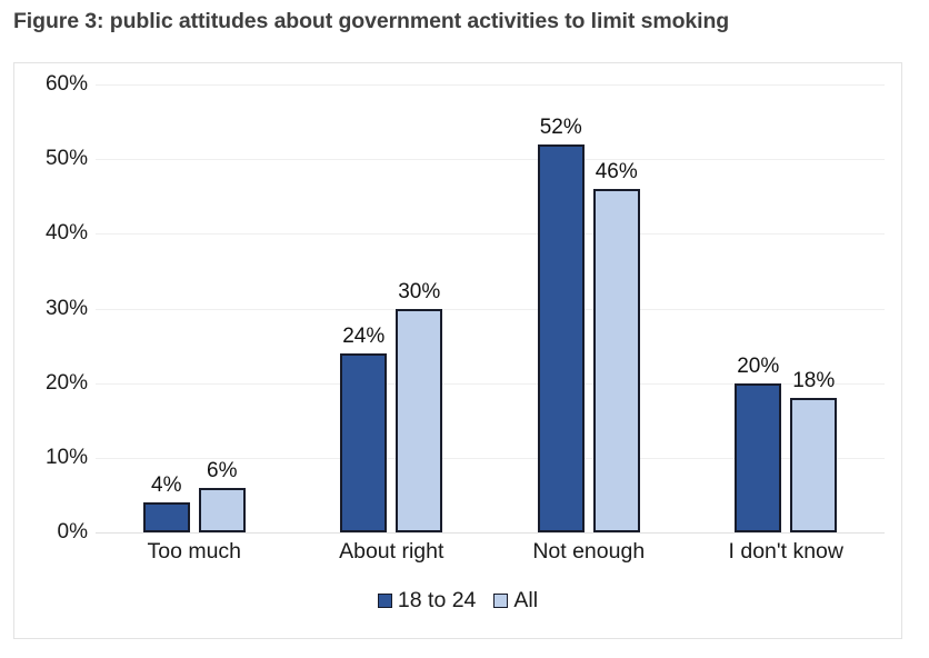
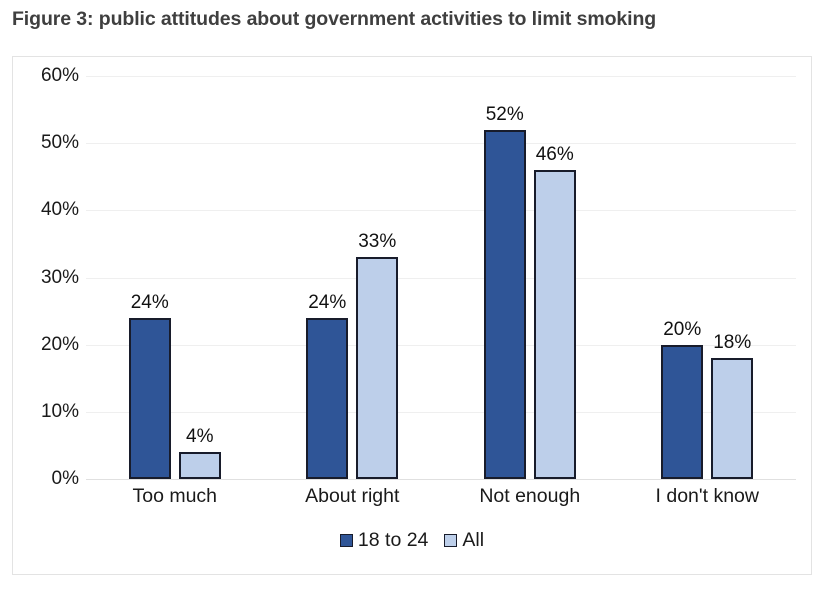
18 to 24/Too much: 4% -> 24%
All/Too much: 6% -> 4%
All/About right: 30% -> 33%
